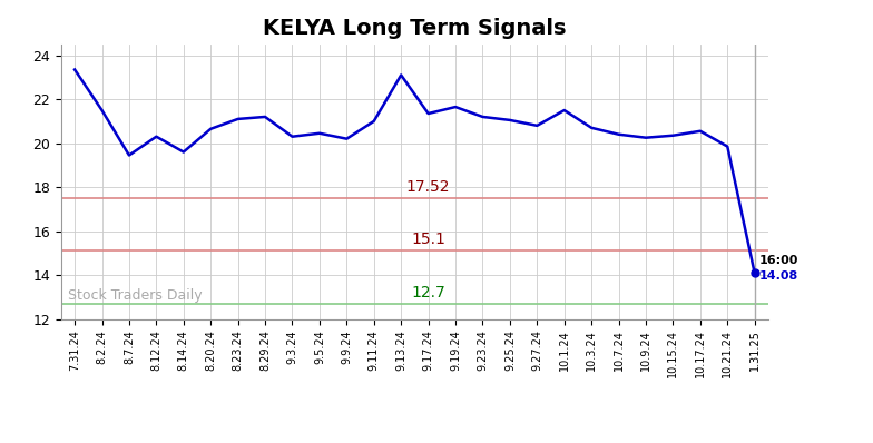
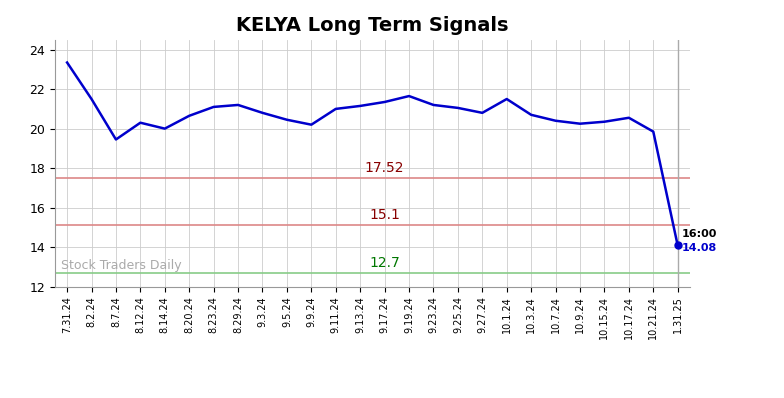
8.14.24: 19.6 -> 20.0
9.3.24: 20.3 -> 20.8
9.13.24: 23.1 -> 21.1
